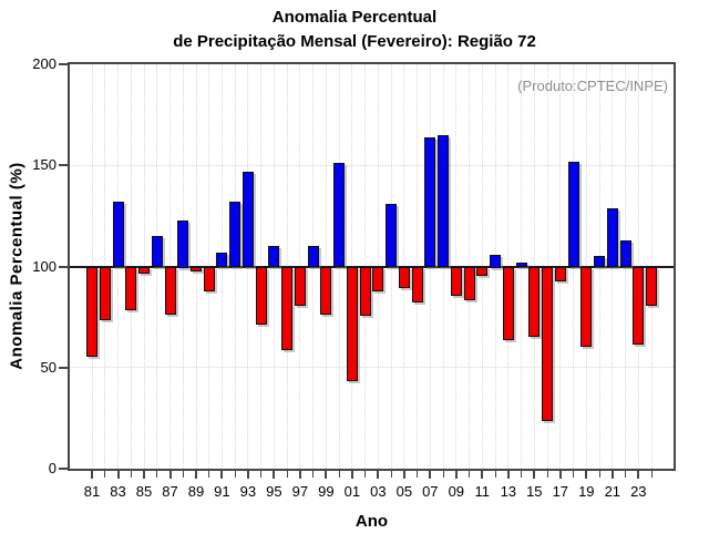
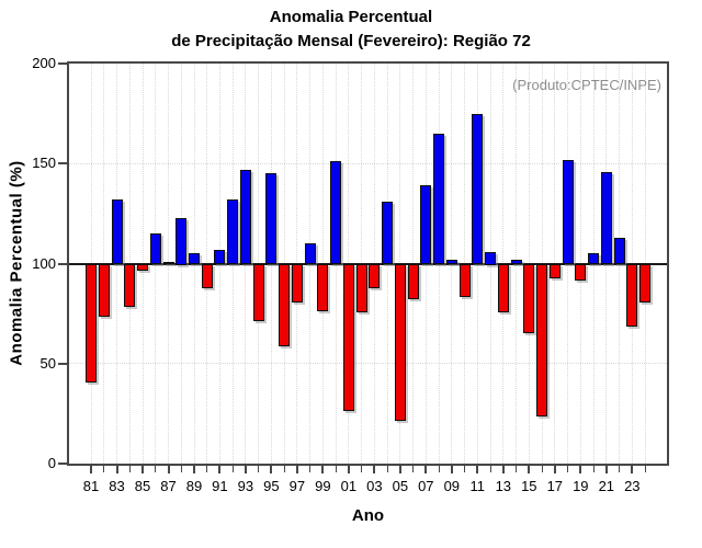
81: 56 -> 41
87: 77 -> 101
89: 98 -> 105
95: 110 -> 145
01: 44 -> 27
05: 90 -> 22
07: 164 -> 139
09: 86 -> 102
11: 96 -> 175
13: 64 -> 76
19: 61 -> 92
21: 129 -> 146
23: 62 -> 69
